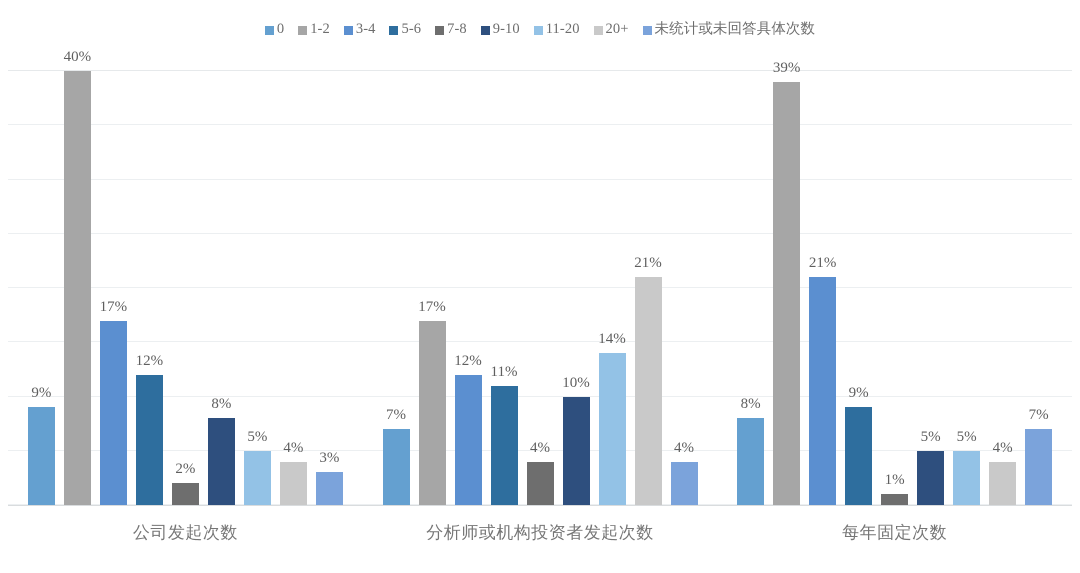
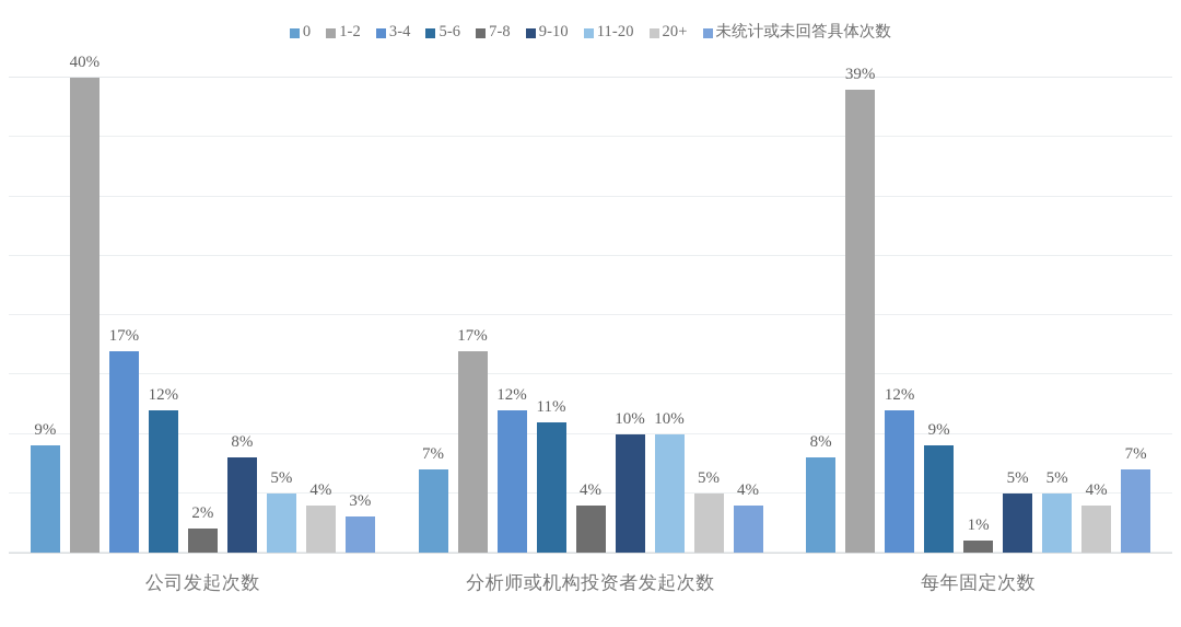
11-20/分析师或机构投资者发起次数: 14% -> 10%
20+/分析师或机构投资者发起次数: 21% -> 5%
3-4/每年固定次数: 21% -> 12%
